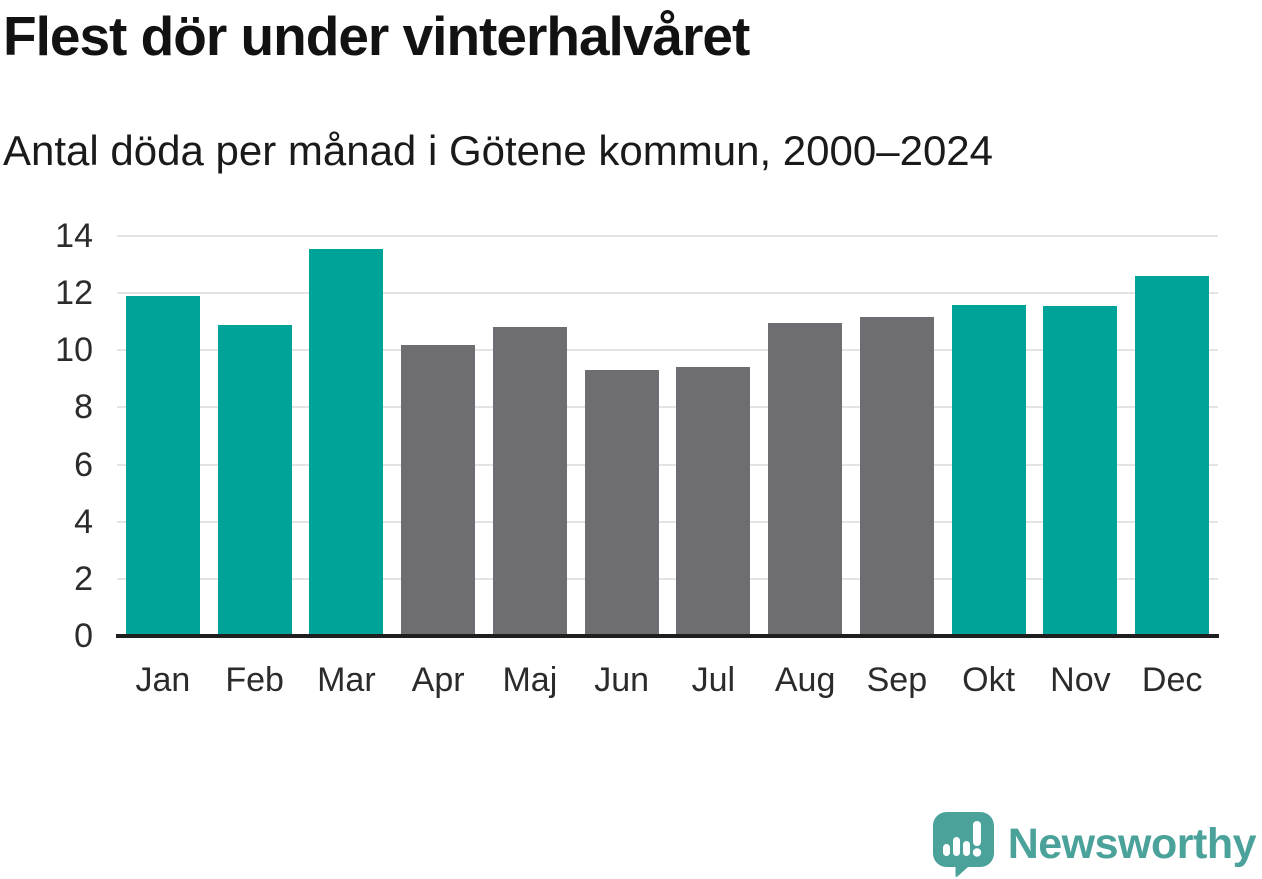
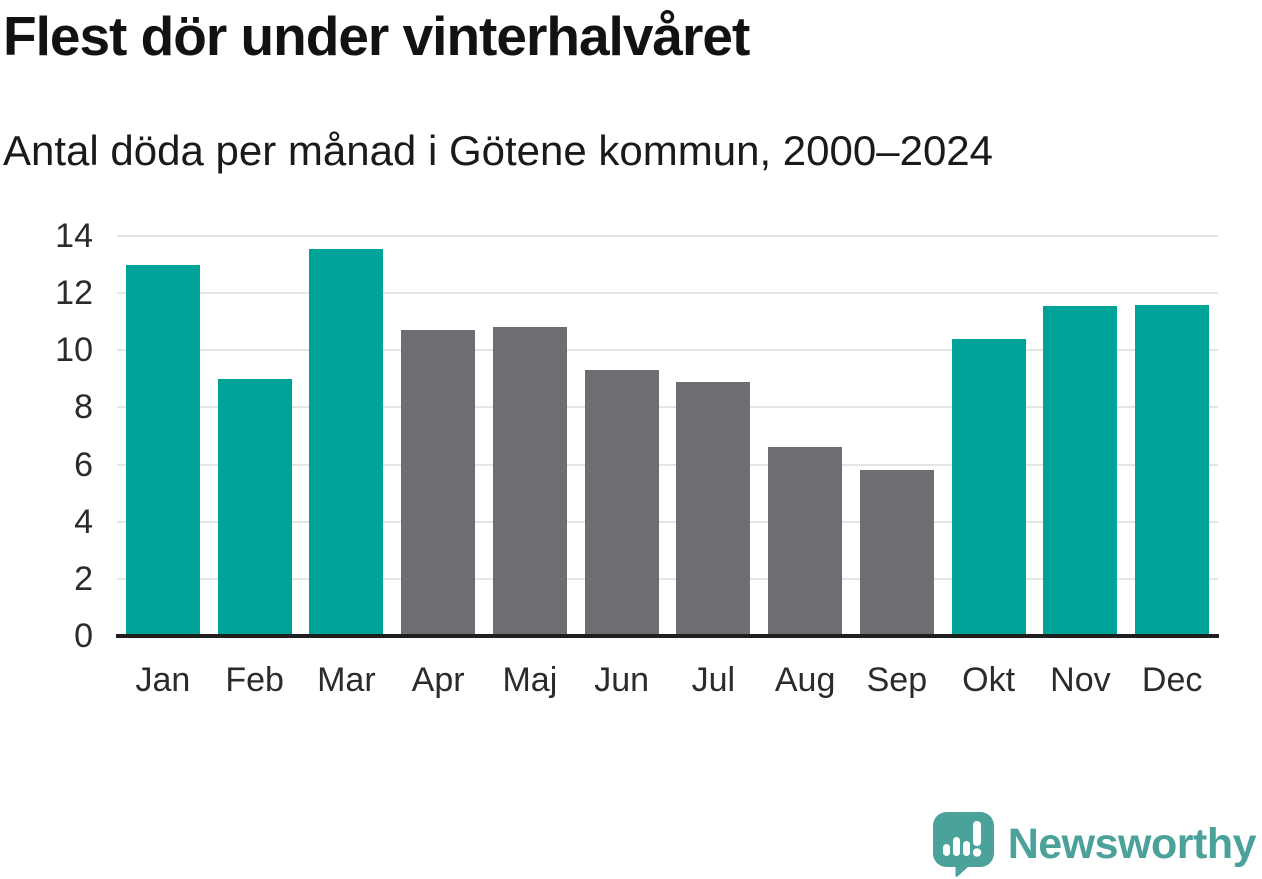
Jan: 11.9 -> 13.0
Feb: 10.9 -> 9.0
Apr: 10.2 -> 10.7
Jul: 9.4 -> 8.9
Aug: 10.9 -> 6.6
Sep: 11.2 -> 5.8
Okt: 11.6 -> 10.4
Dec: 12.6 -> 11.6
